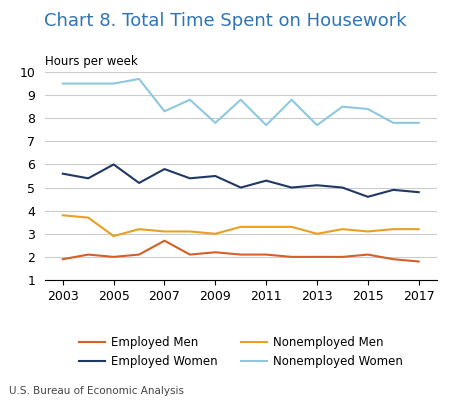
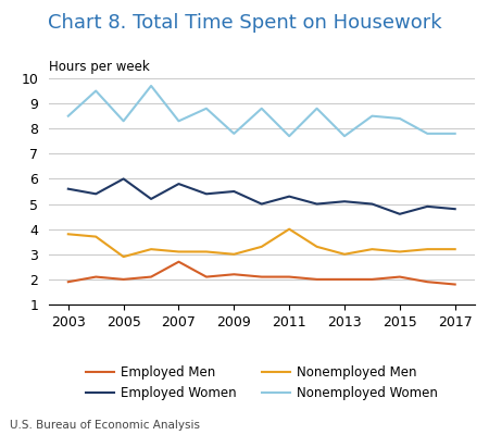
Nonemployed Women/2003: 9.5 -> 8.5
Nonemployed Women/2005: 9.5 -> 8.3
Nonemployed Men/2011: 3.3 -> 4.0
